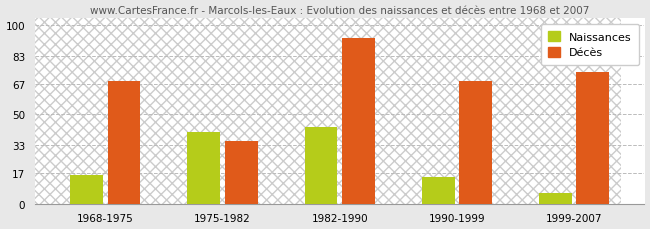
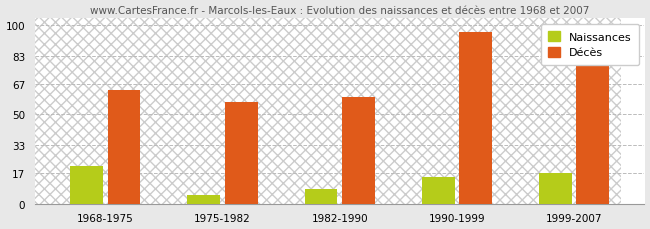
Naissances/1968-1975: 16 -> 21
Décès/1968-1975: 69 -> 64
Naissances/1975-1982: 40 -> 5
Décès/1975-1982: 35 -> 57
Naissances/1982-1990: 43 -> 8
Décès/1982-1990: 93 -> 60
Décès/1990-1999: 69 -> 96
Naissances/1999-2007: 6 -> 17
Décès/1999-2007: 74 -> 79
